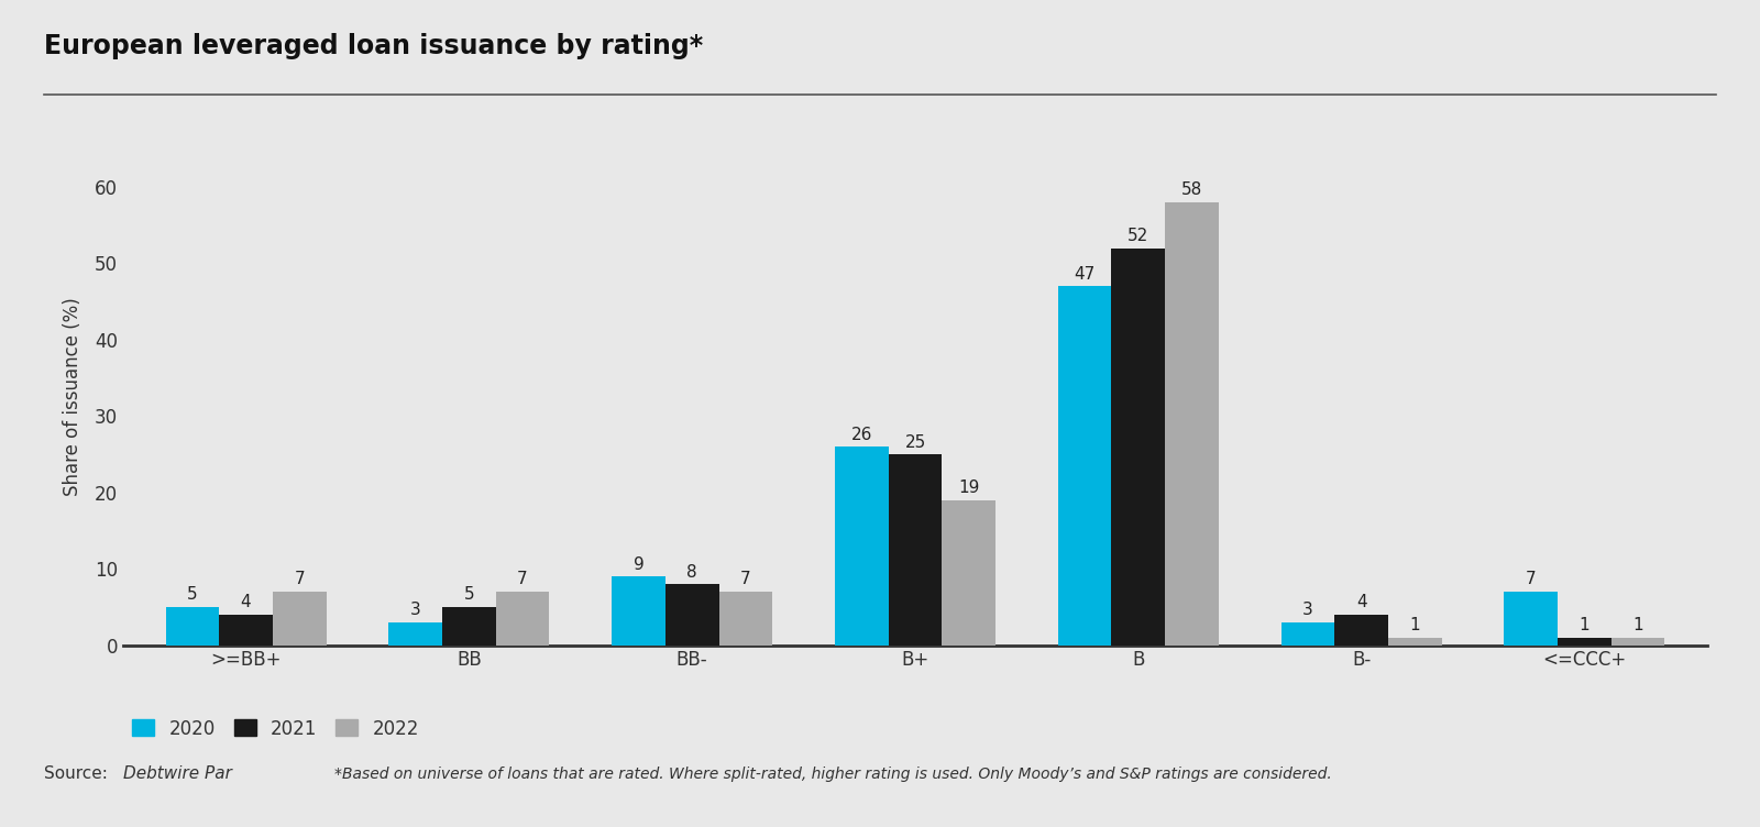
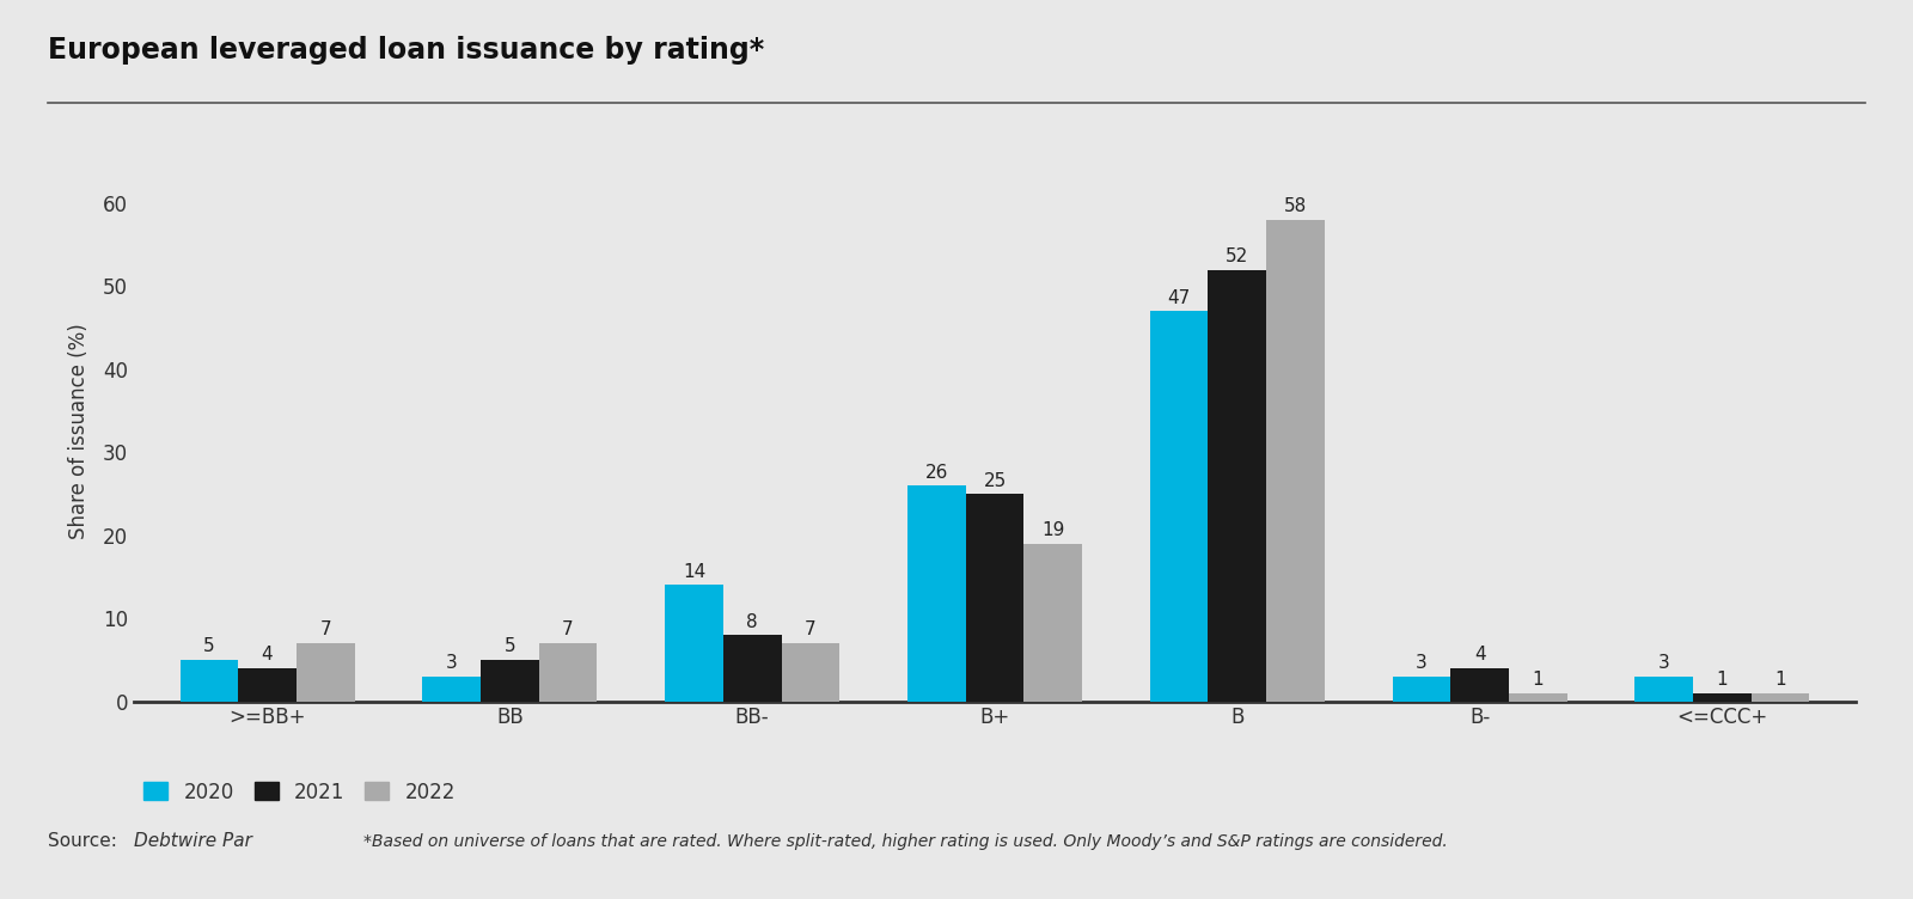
2020/BB-: 9 -> 14
2020/<=CCC+: 7 -> 3
